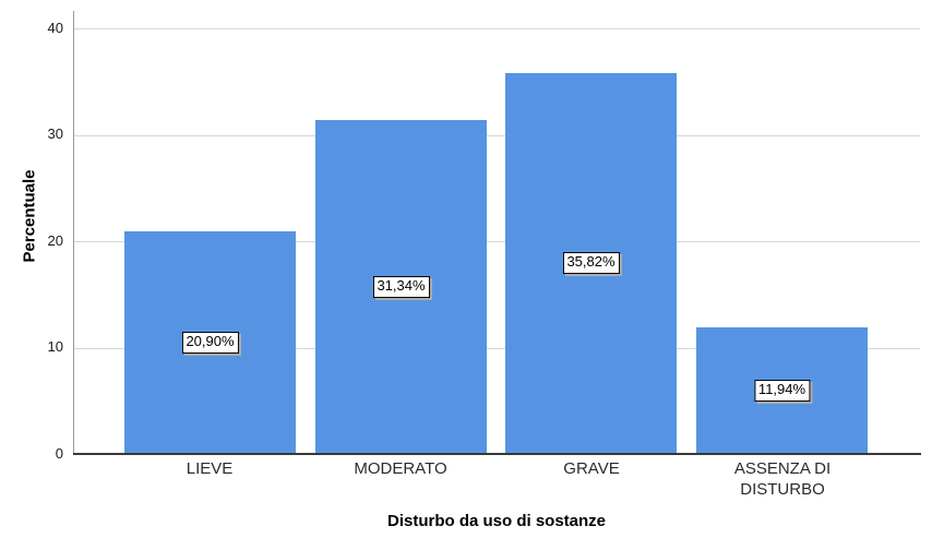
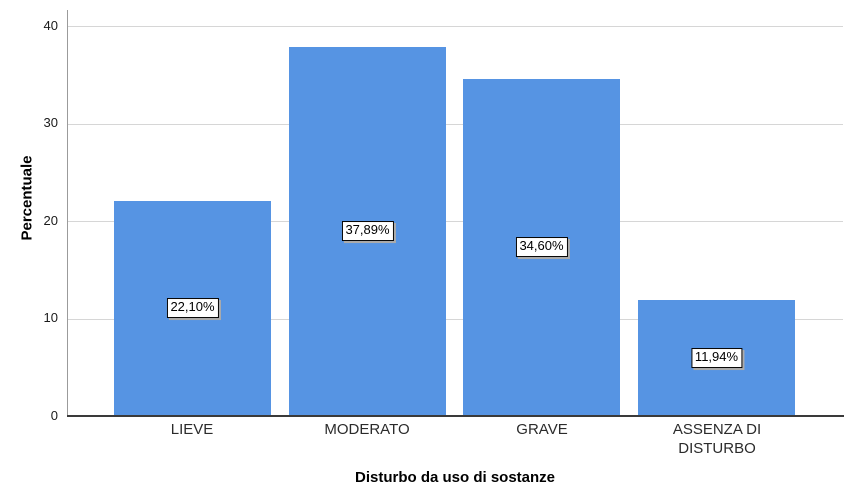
LIEVE: 20,90% -> 22,10%
MODERATO: 31,34% -> 37,89%
GRAVE: 35,82% -> 34,60%
